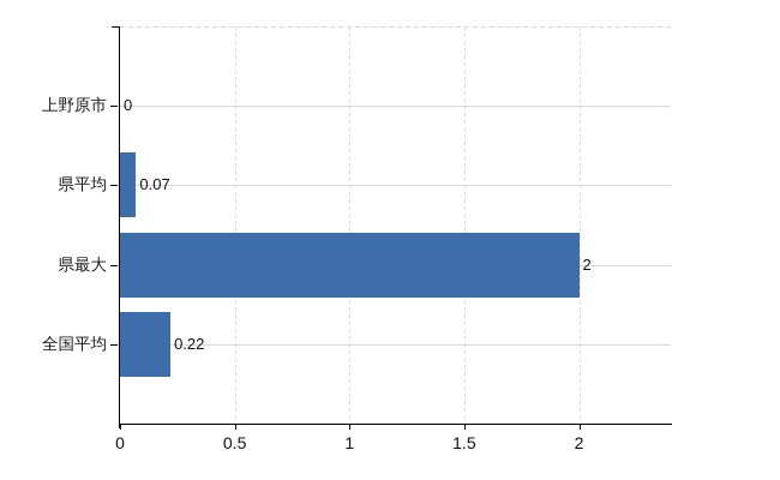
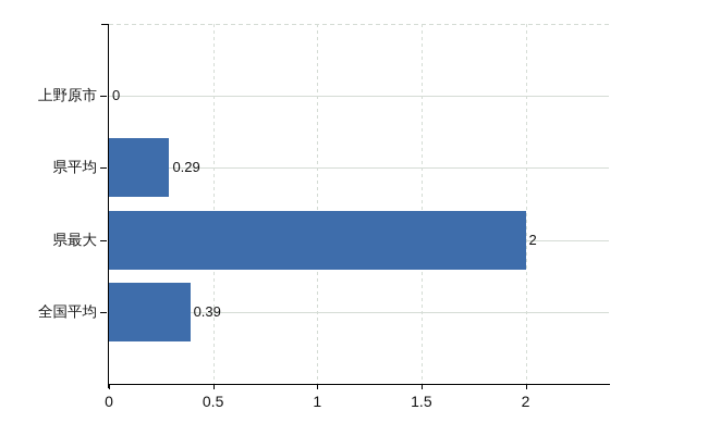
県平均: 0.07 -> 0.29
全国平均: 0.22 -> 0.39
